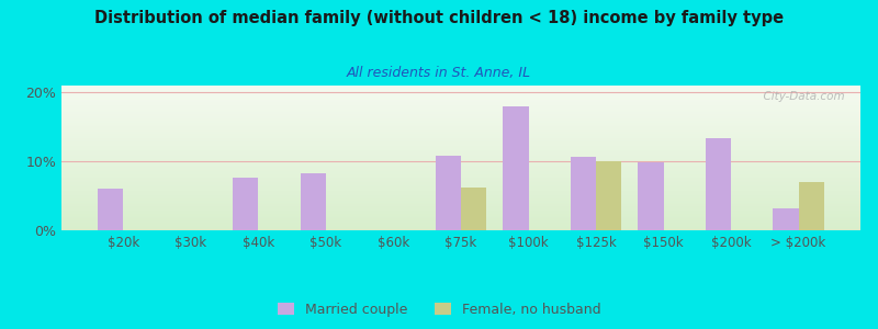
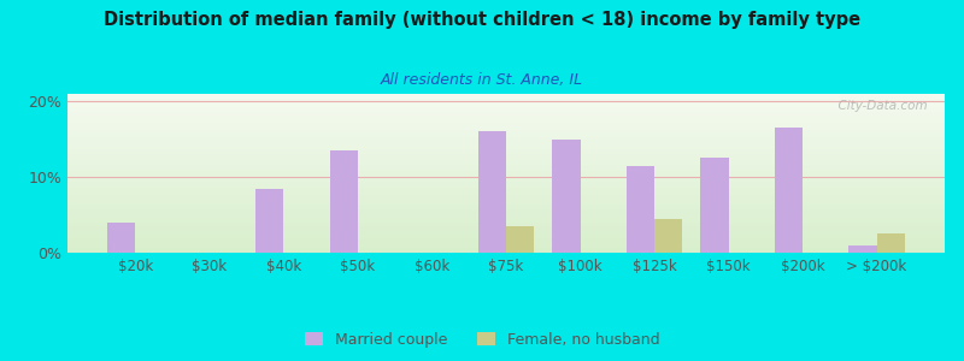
Married couple/$20k: 6.0% -> 4.0%
Married couple/$40k: 7.6% -> 8.5%
Married couple/$50k: 8.2% -> 13.5%
Married couple/$75k: 10.8% -> 16.0%
Female, no husband/$75k: 6.2% -> 3.5%
Married couple/$100k: 18.0% -> 15.0%
Married couple/$125k: 10.6% -> 11.5%
Female, no husband/$125k: 10.0% -> 4.5%
Married couple/$150k: 9.8% -> 12.5%
Married couple/$200k: 13.4% -> 16.5%
Married couple/> $200k: 3.2% -> 1.0%
Female, no husband/> $200k: 7.0% -> 2.5%
